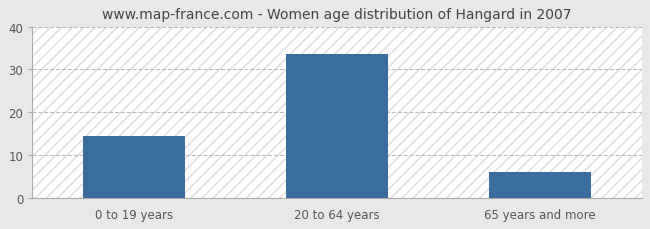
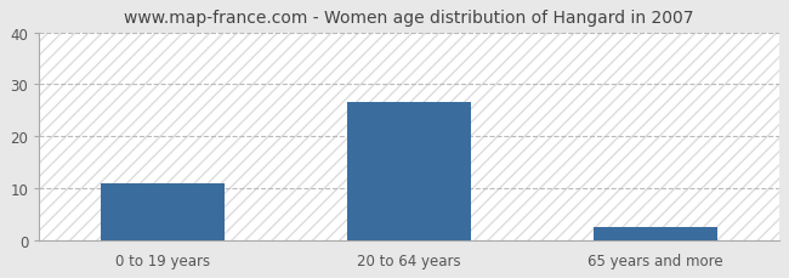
0 to 19 years: 14.5 -> 11.0
20 to 64 years: 33.5 -> 26.5
65 years and more: 6.0 -> 2.5
